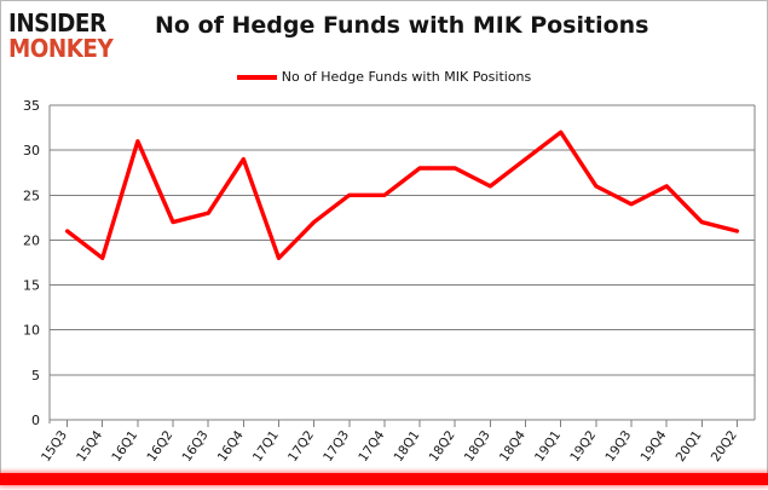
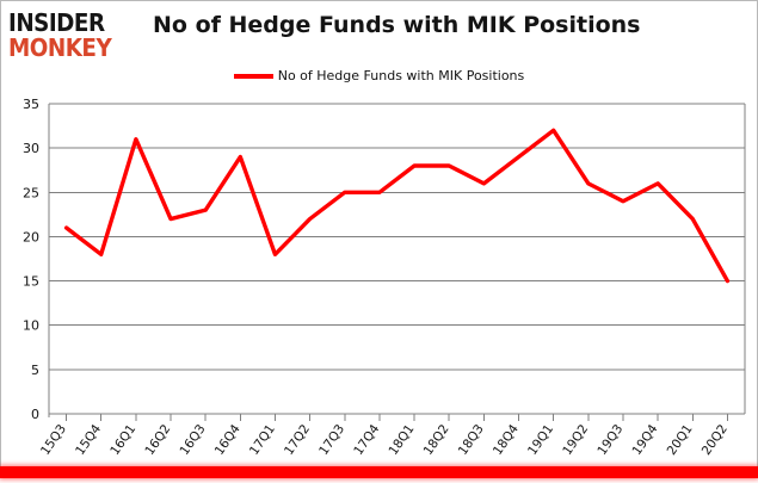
20Q2: 21 -> 15
